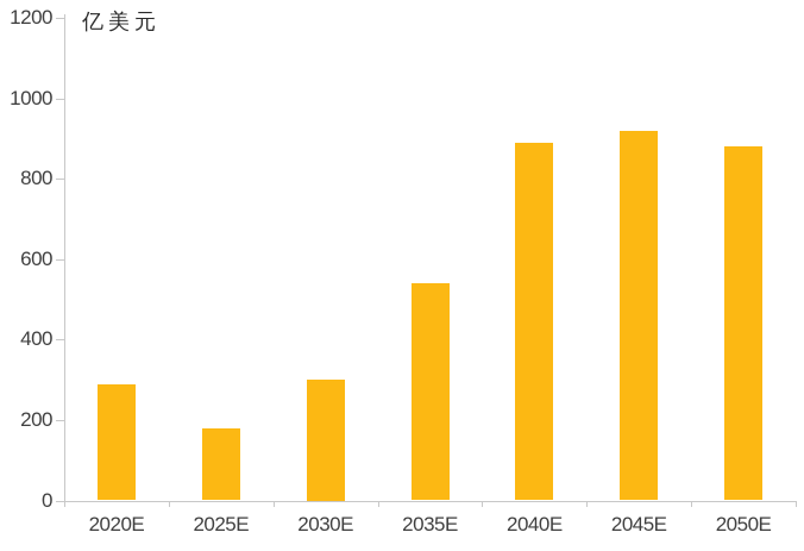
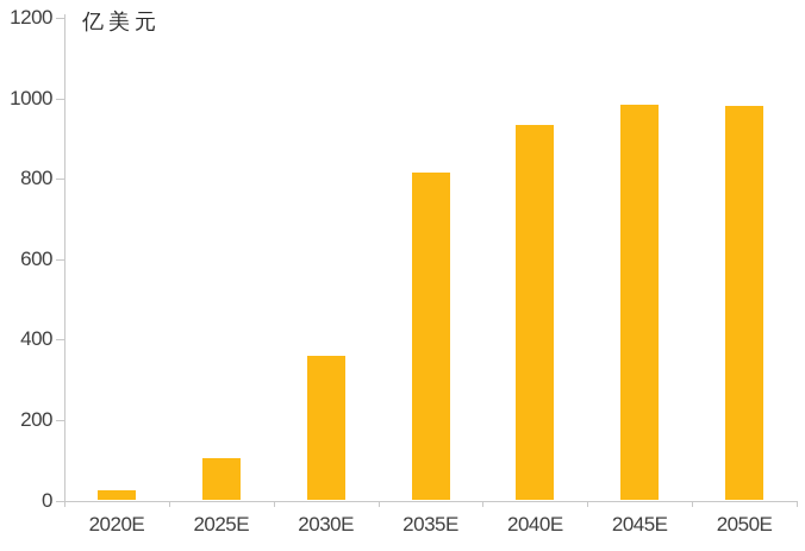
2020E: 290 -> 20
2025E: 180 -> 100
2030E: 300 -> 360
2035E: 540 -> 820
2040E: 890 -> 940
2045E: 920 -> 980
2050E: 880 -> 980
